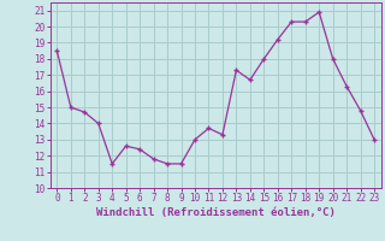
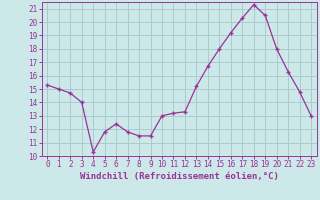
0: 18.5 -> 15.3
4: 11.5 -> 10.3
5: 12.6 -> 11.8
11: 13.7 -> 13.2
13: 17.3 -> 15.2
18: 20.3 -> 21.3
19: 20.9 -> 20.5
